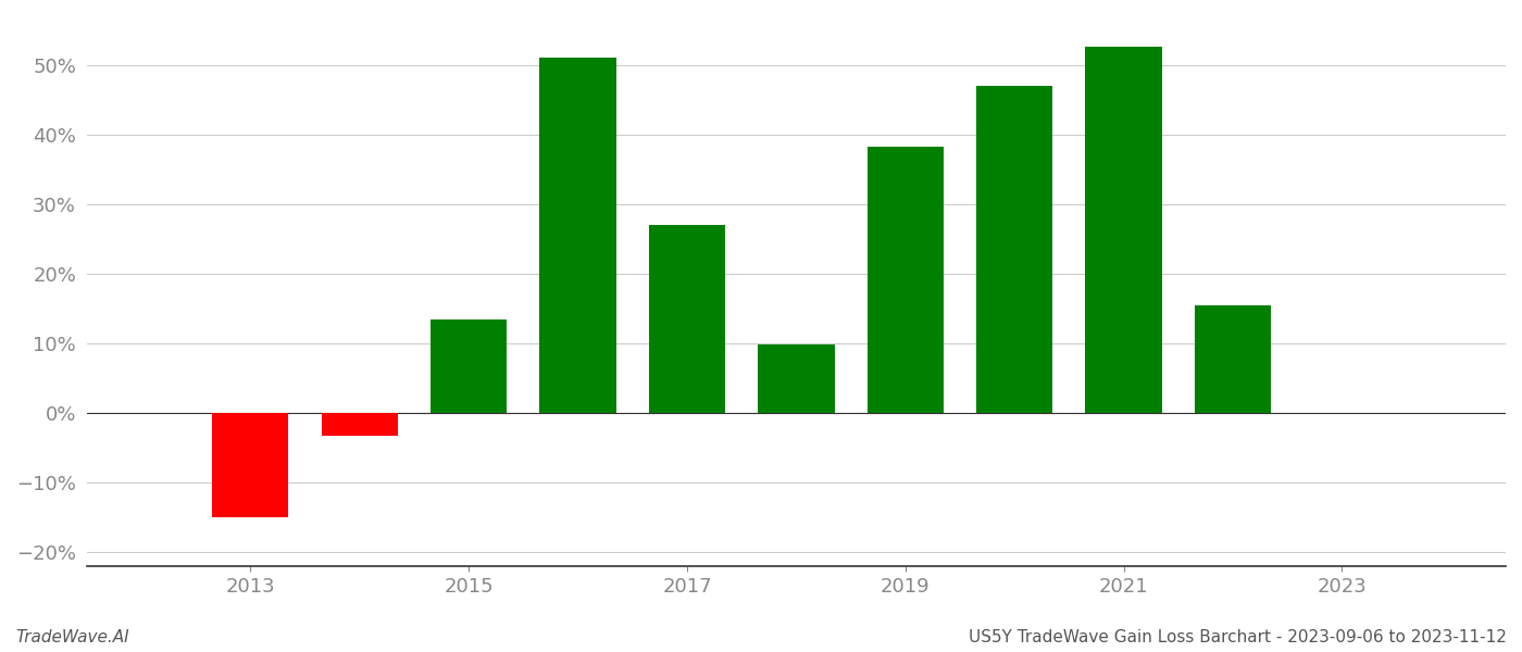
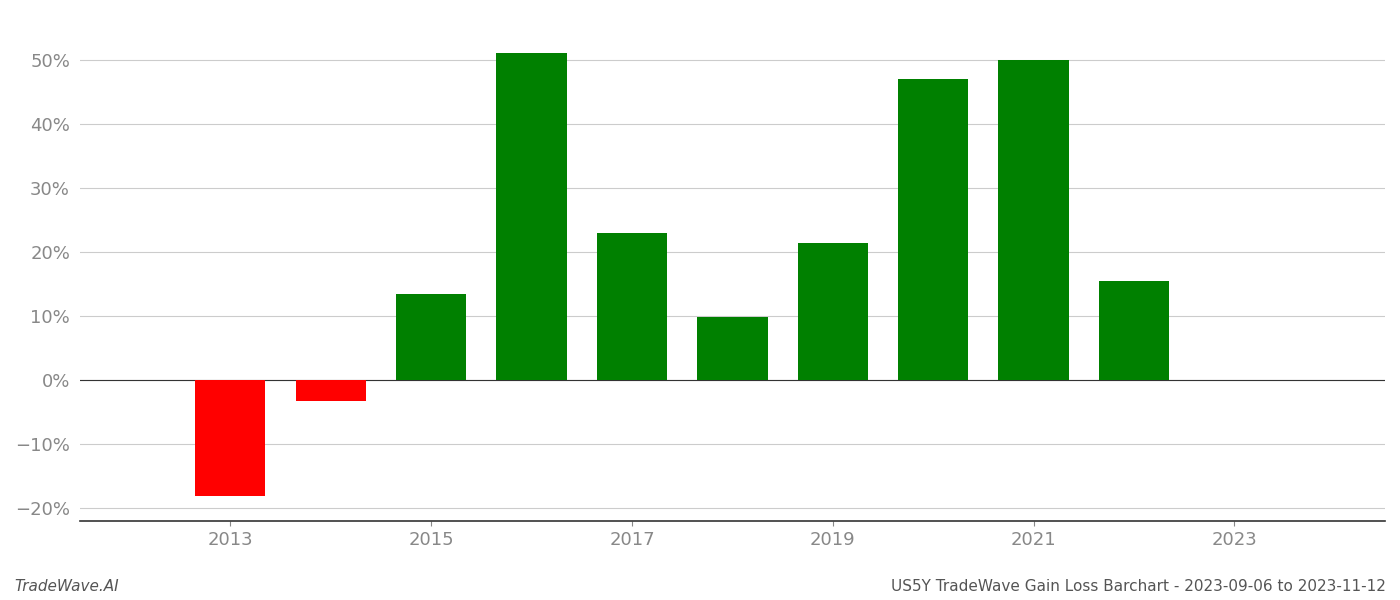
2013: -15.0% -> -18.0%
2017: 27.0% -> 23.0%
2019: 38.2% -> 21.5%
2021: 52.6% -> 50.0%
